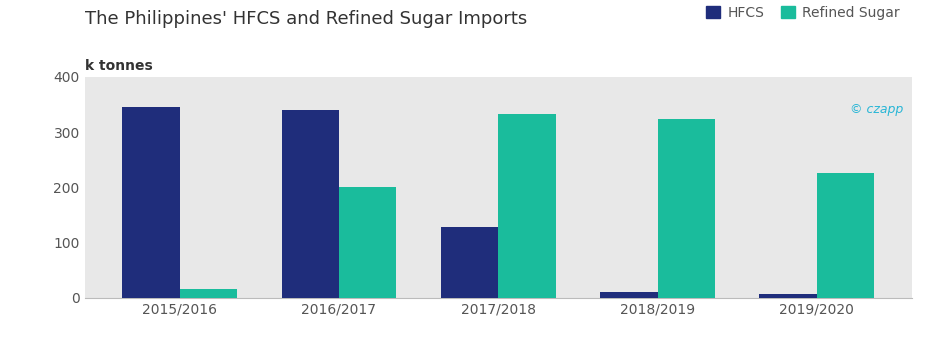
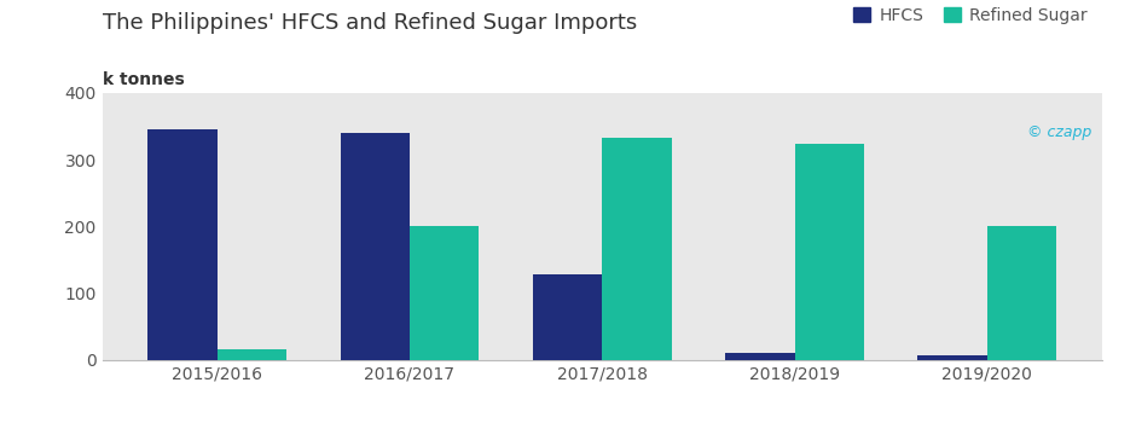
Refined Sugar/2019/2020: 226 -> 200
